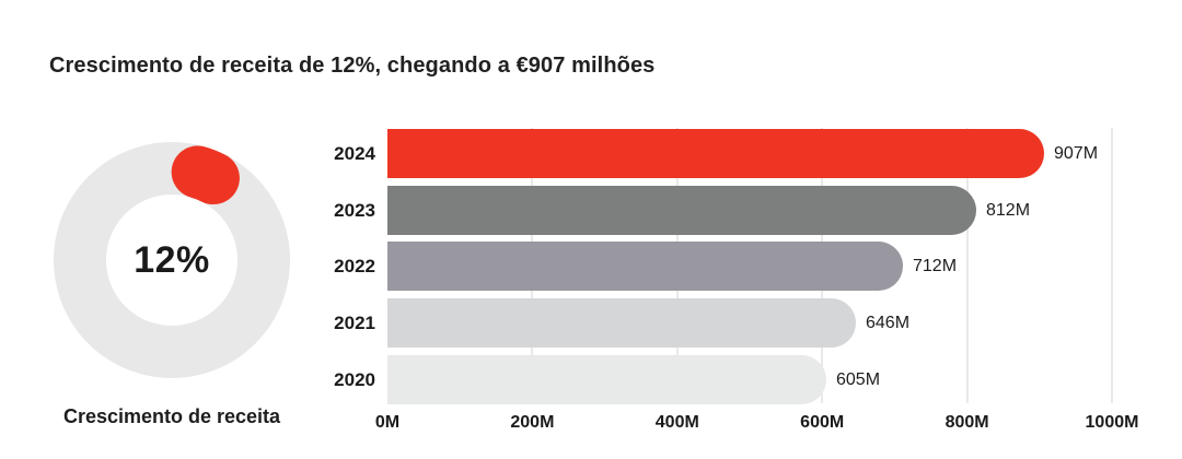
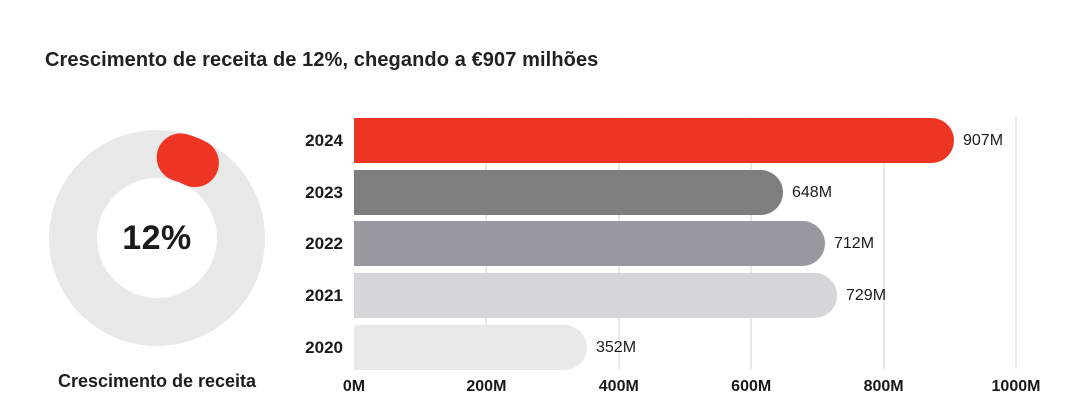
2023: 812M -> 648M
2021: 646M -> 729M
2020: 605M -> 352M
